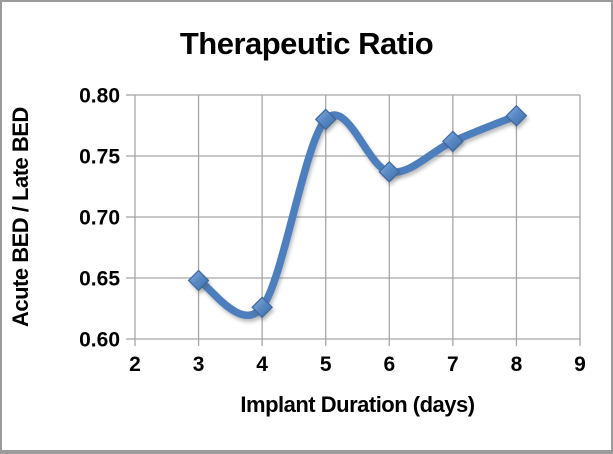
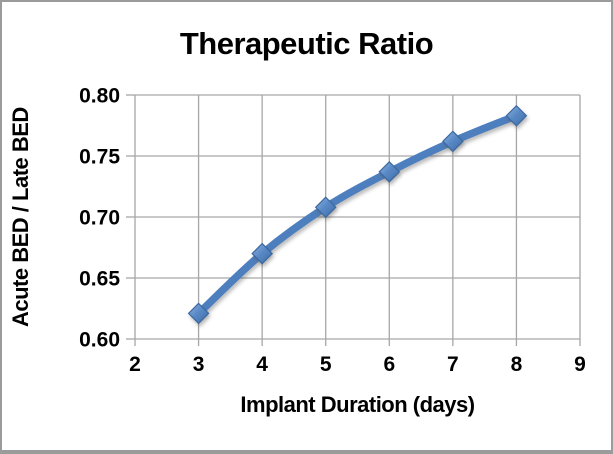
3: 0.648 -> 0.621
4: 0.626 -> 0.670
5: 0.780 -> 0.708
